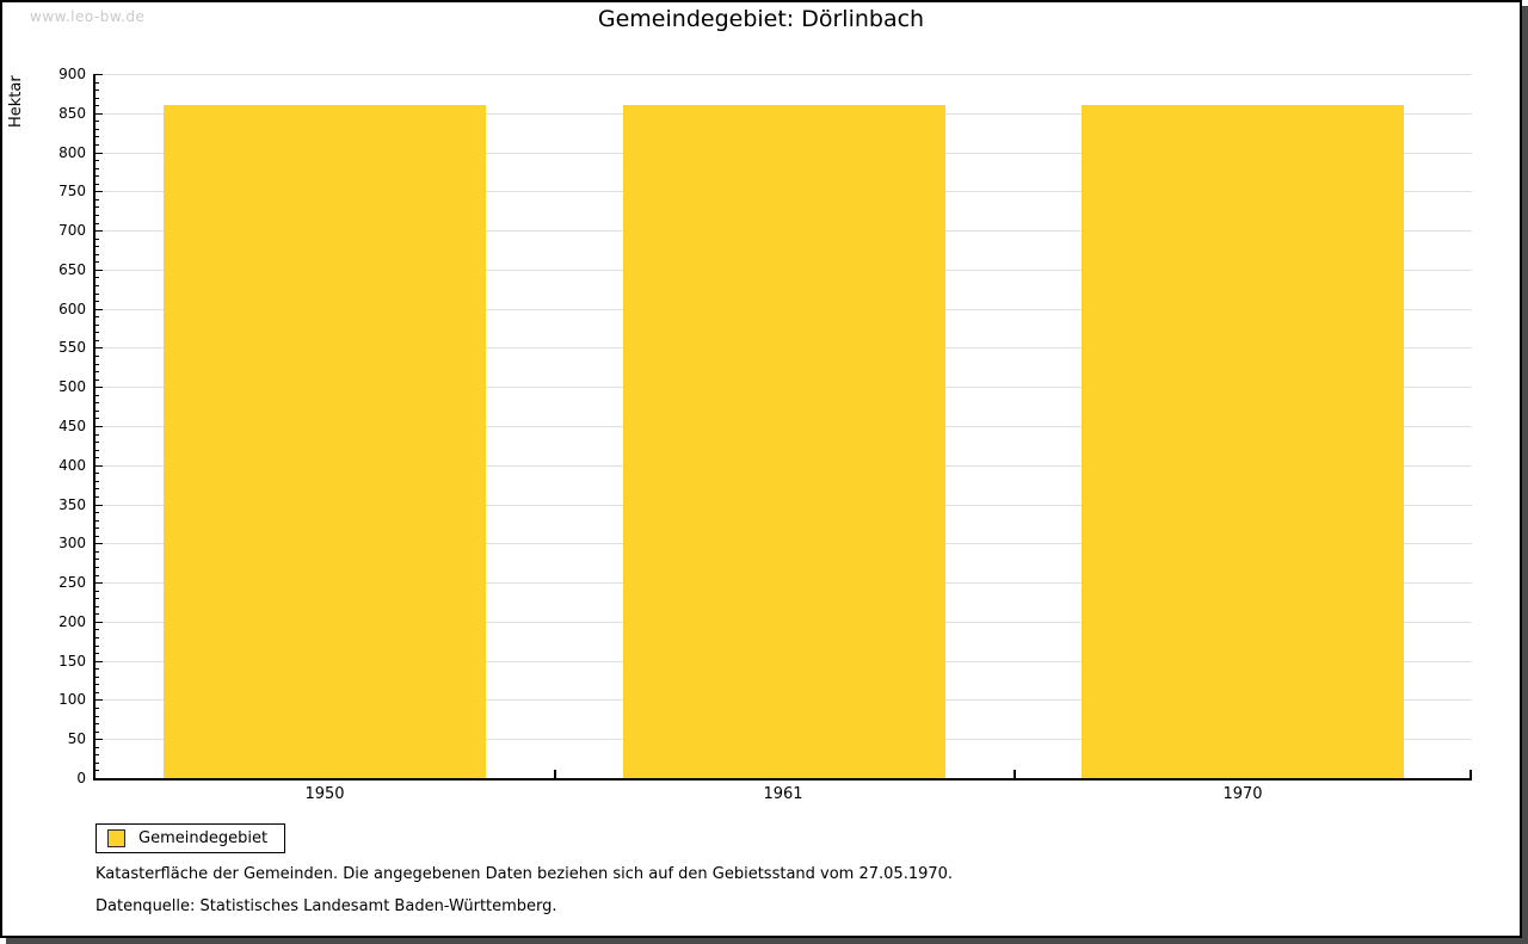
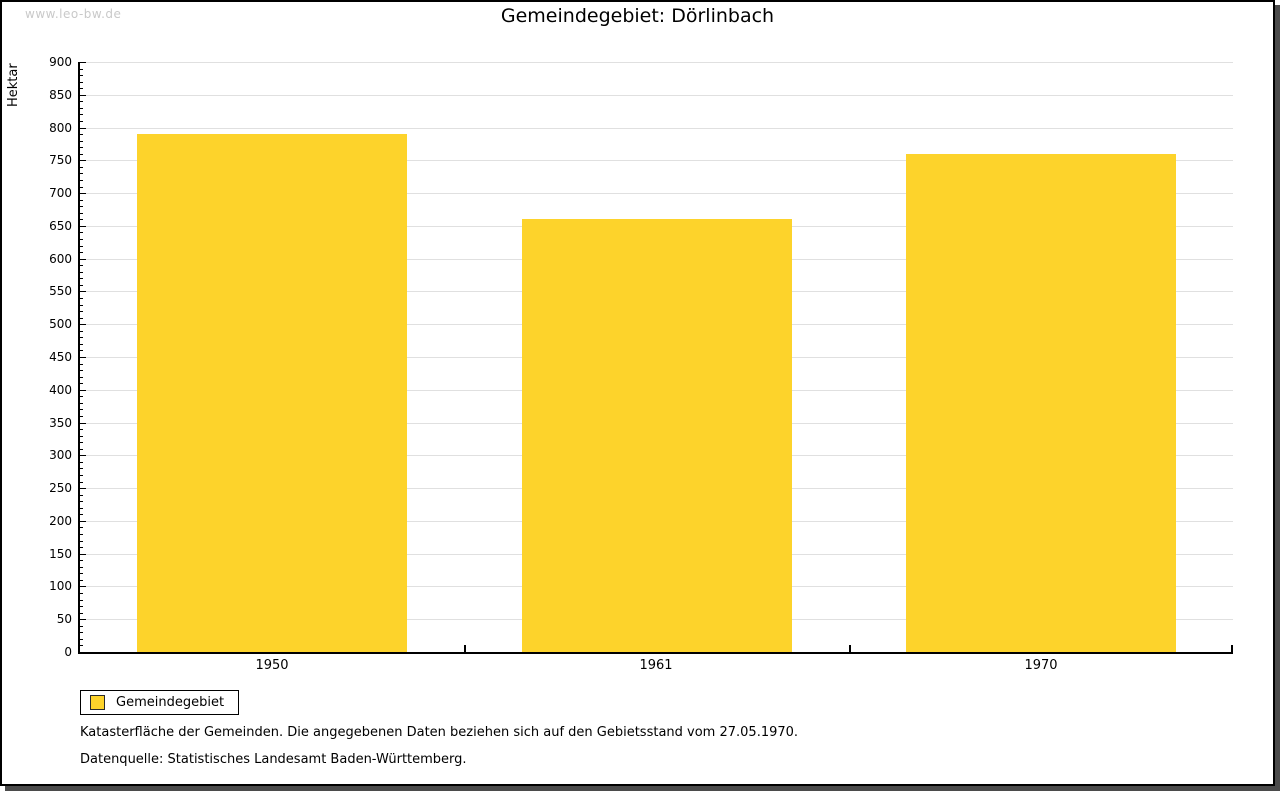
1950: 860 -> 790
1961: 860 -> 660
1970: 860 -> 760
